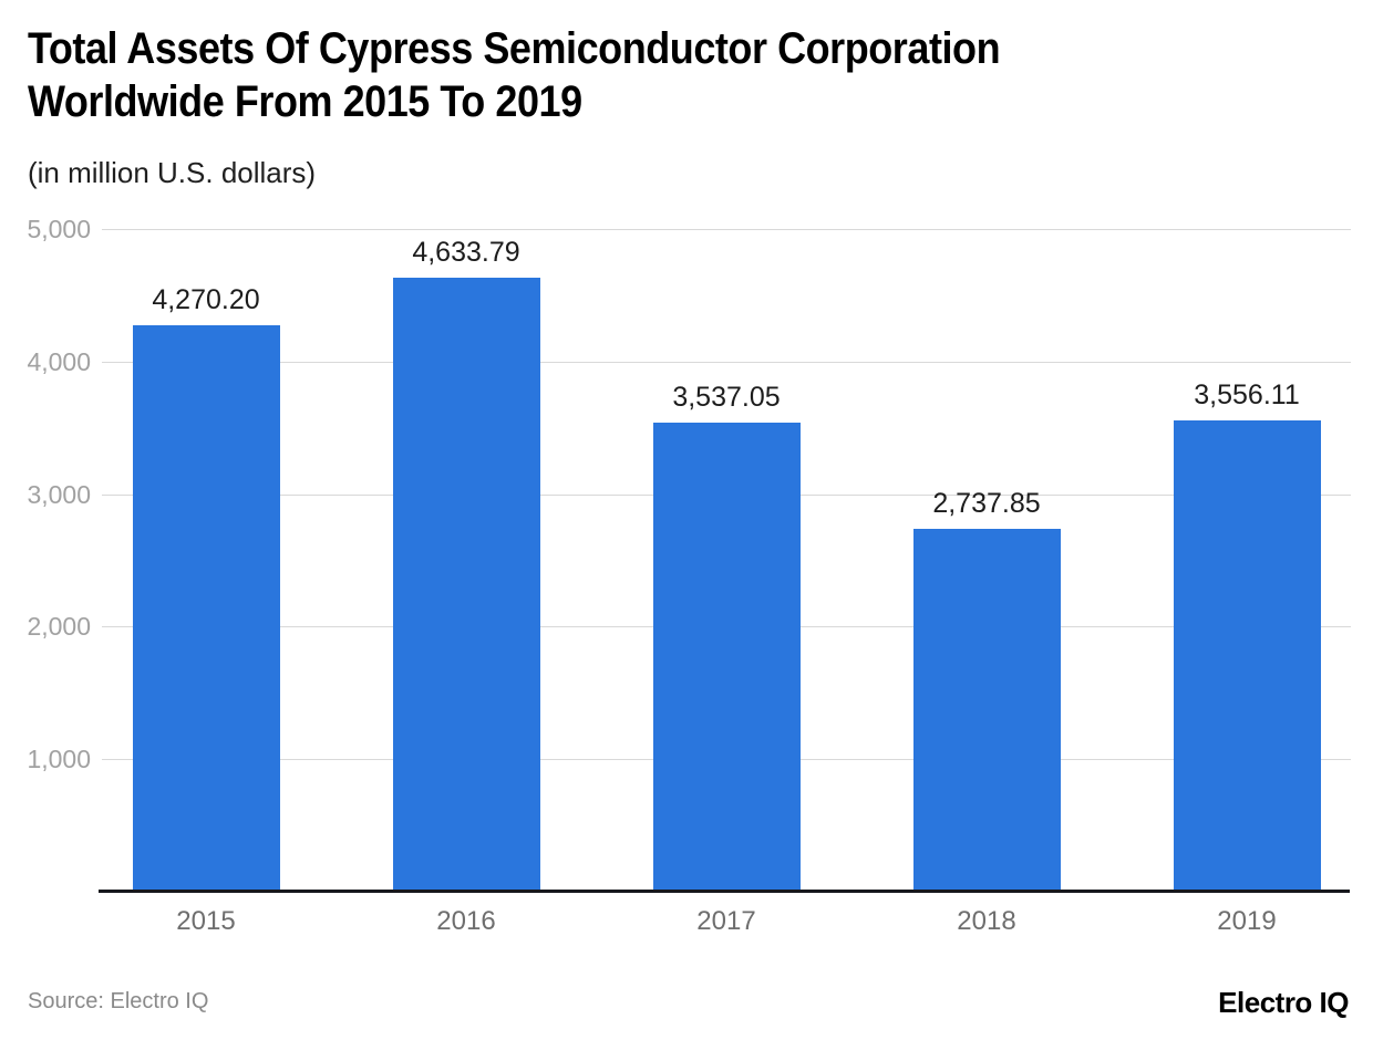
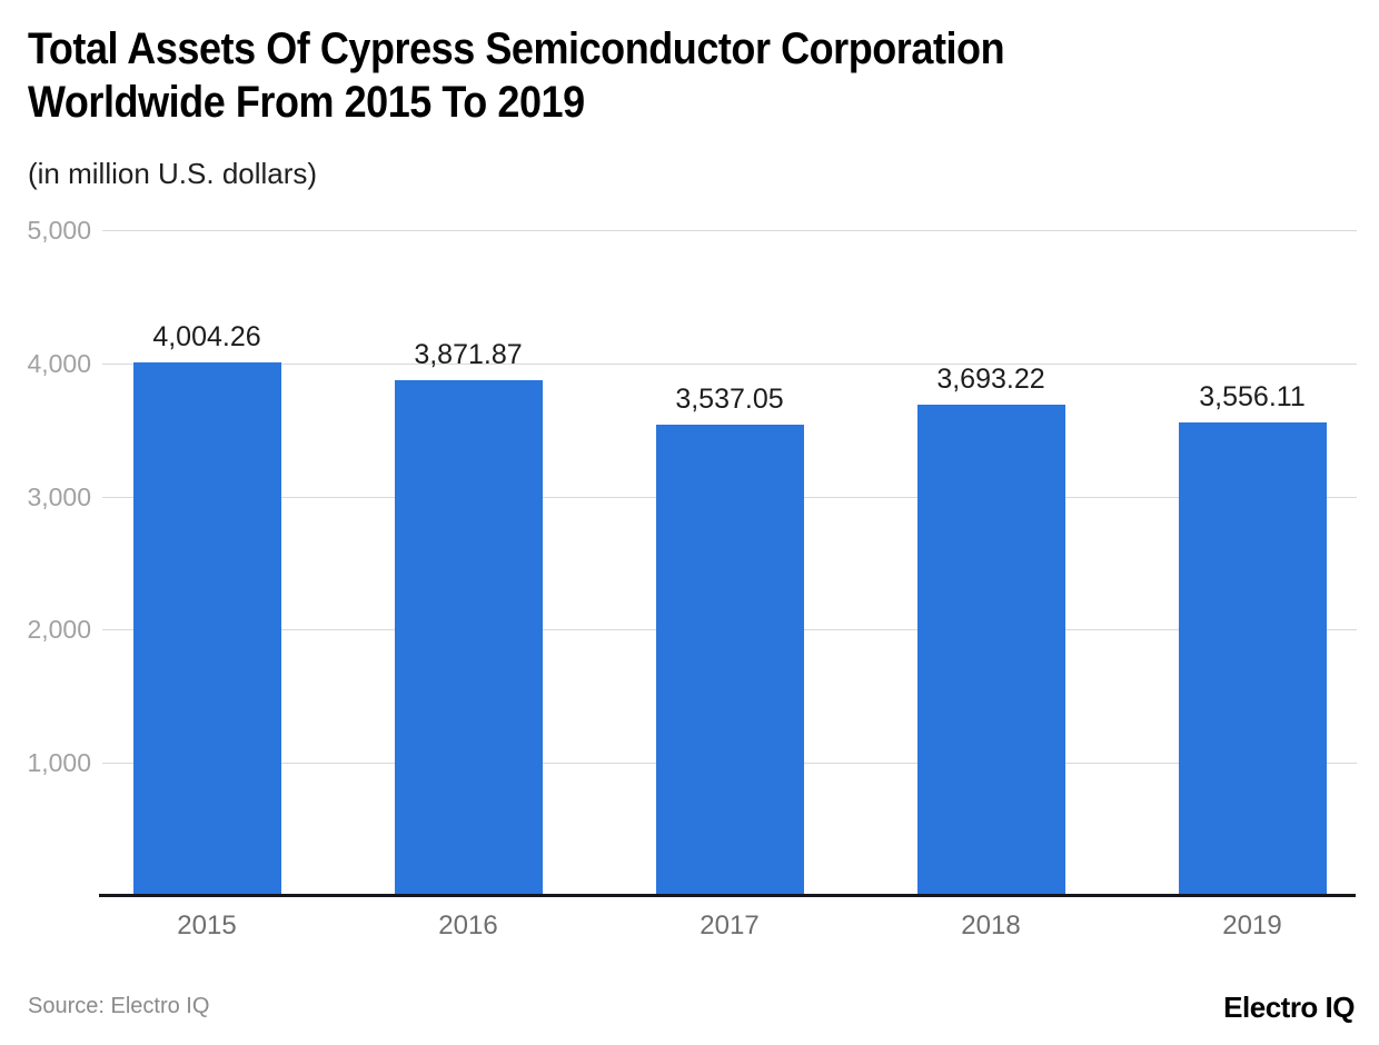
2015: 4,270.20 -> 4,004.26
2016: 4,633.79 -> 3,871.87
2018: 2,737.85 -> 3,693.22
